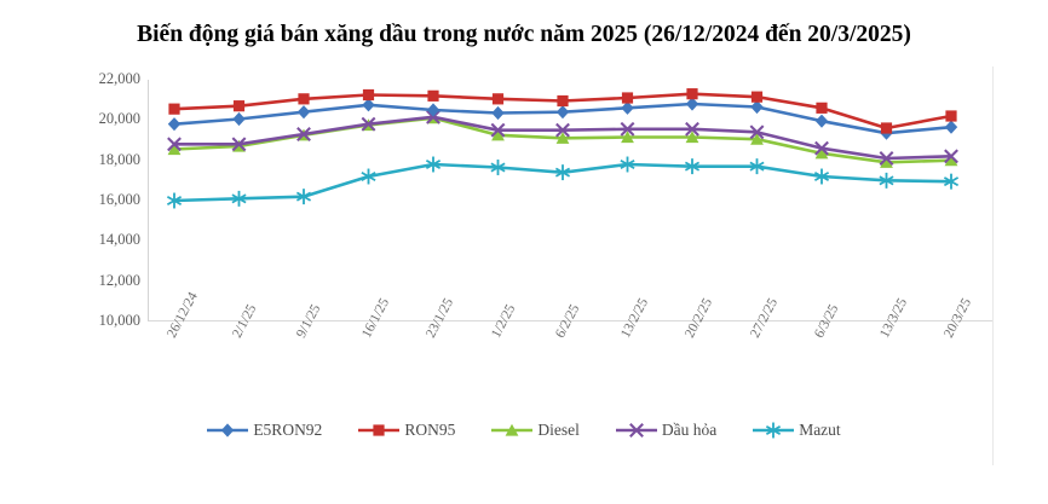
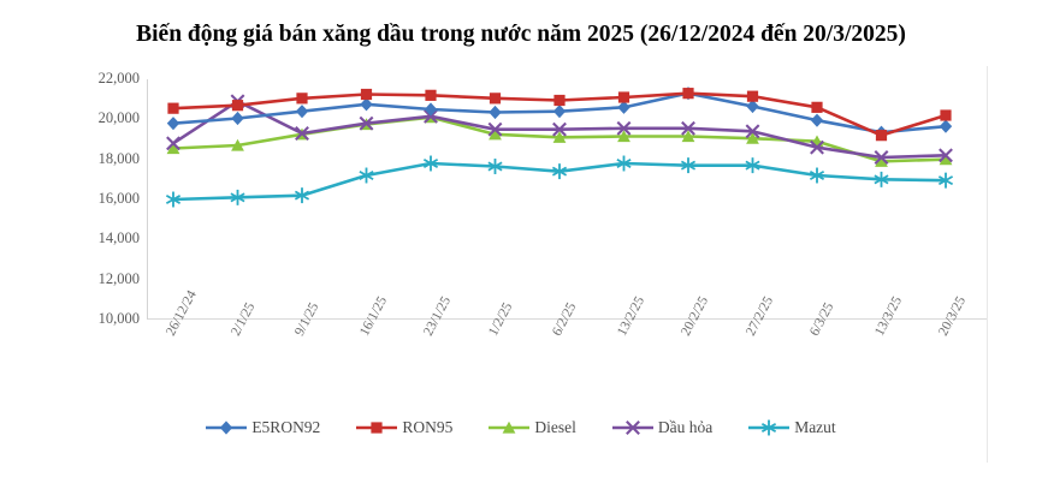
Dầu hỏa/2/1/25: 18800 -> 20900
E5RON92/20/2/25: 20800 -> 21300
Diesel/6/3/25: 18400 -> 18900
RON95/13/3/25: 19600 -> 19200
